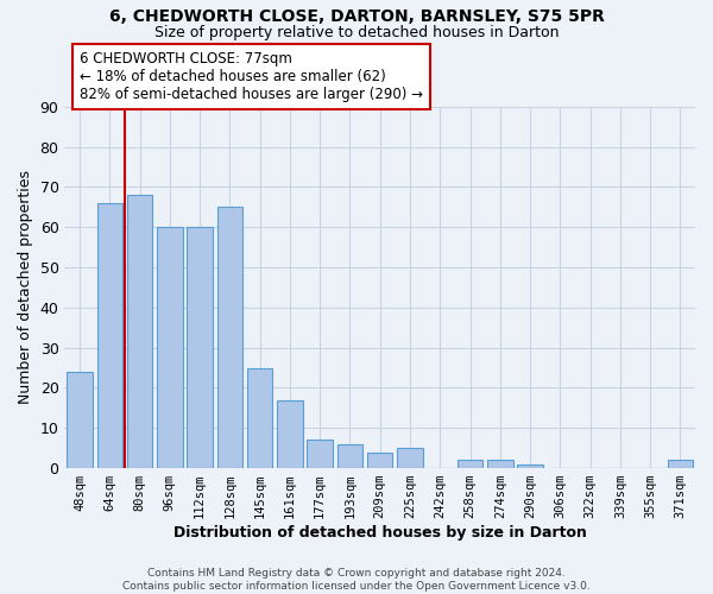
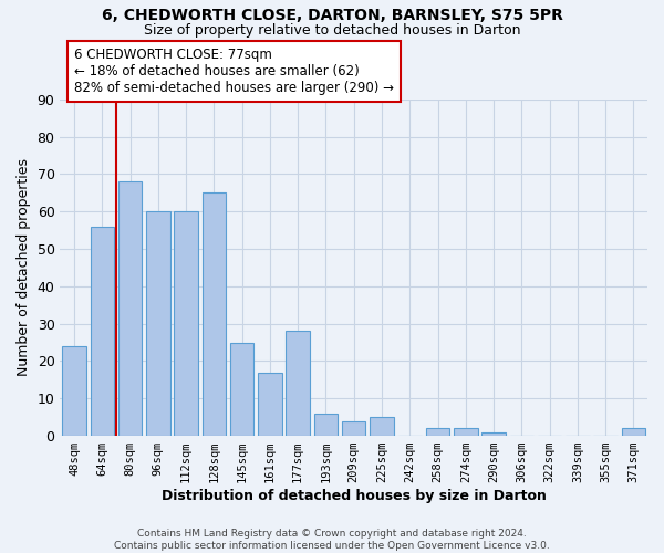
64sqm: 66 -> 56
177sqm: 7 -> 28
